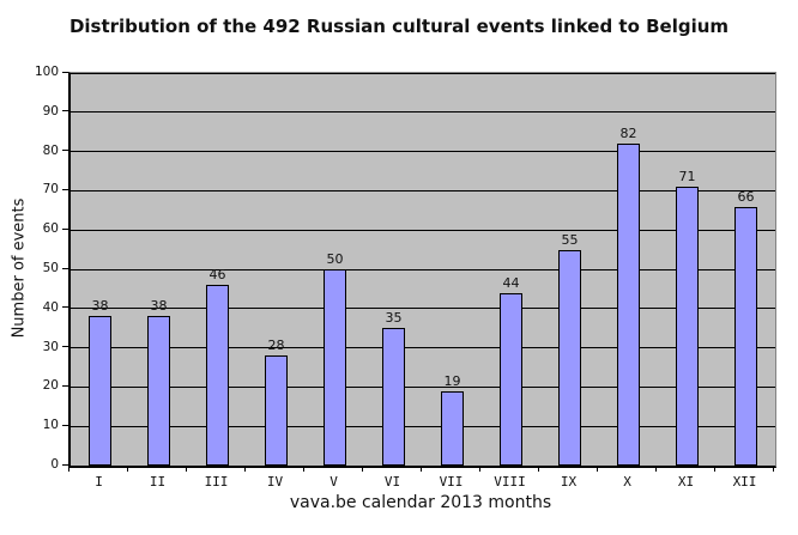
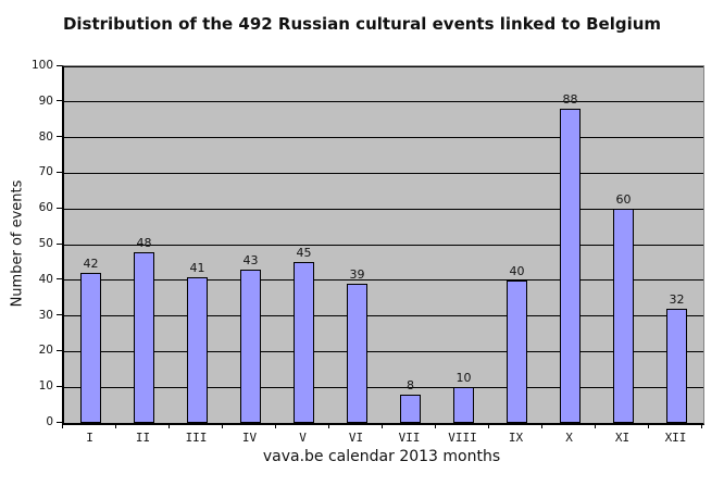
I: 38 -> 42
II: 38 -> 48
III: 46 -> 41
IV: 28 -> 43
V: 50 -> 45
VI: 35 -> 39
VII: 19 -> 8
VIII: 44 -> 10
IX: 55 -> 40
X: 82 -> 88
XI: 71 -> 60
XII: 66 -> 32
